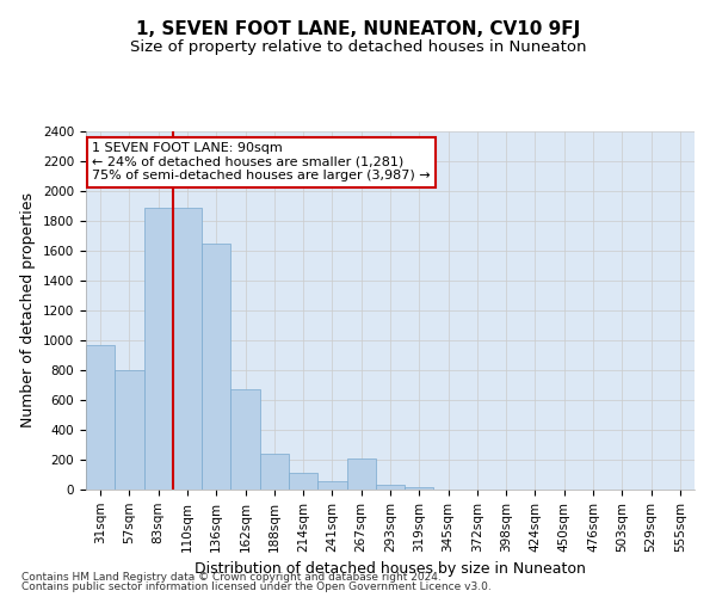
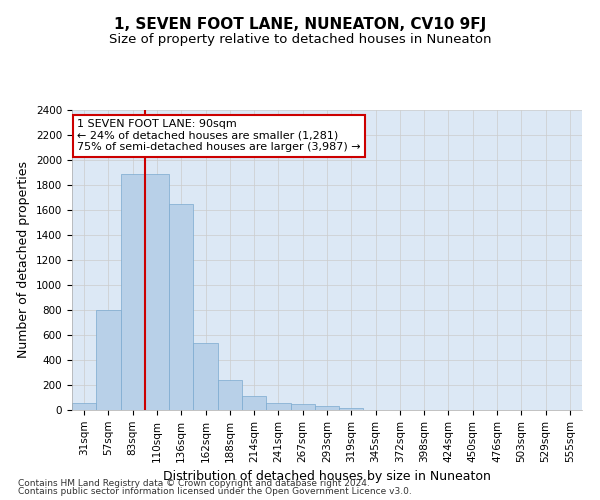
31sqm: 970 -> 60
162sqm: 670 -> 540
267sqm: 210 -> 40
